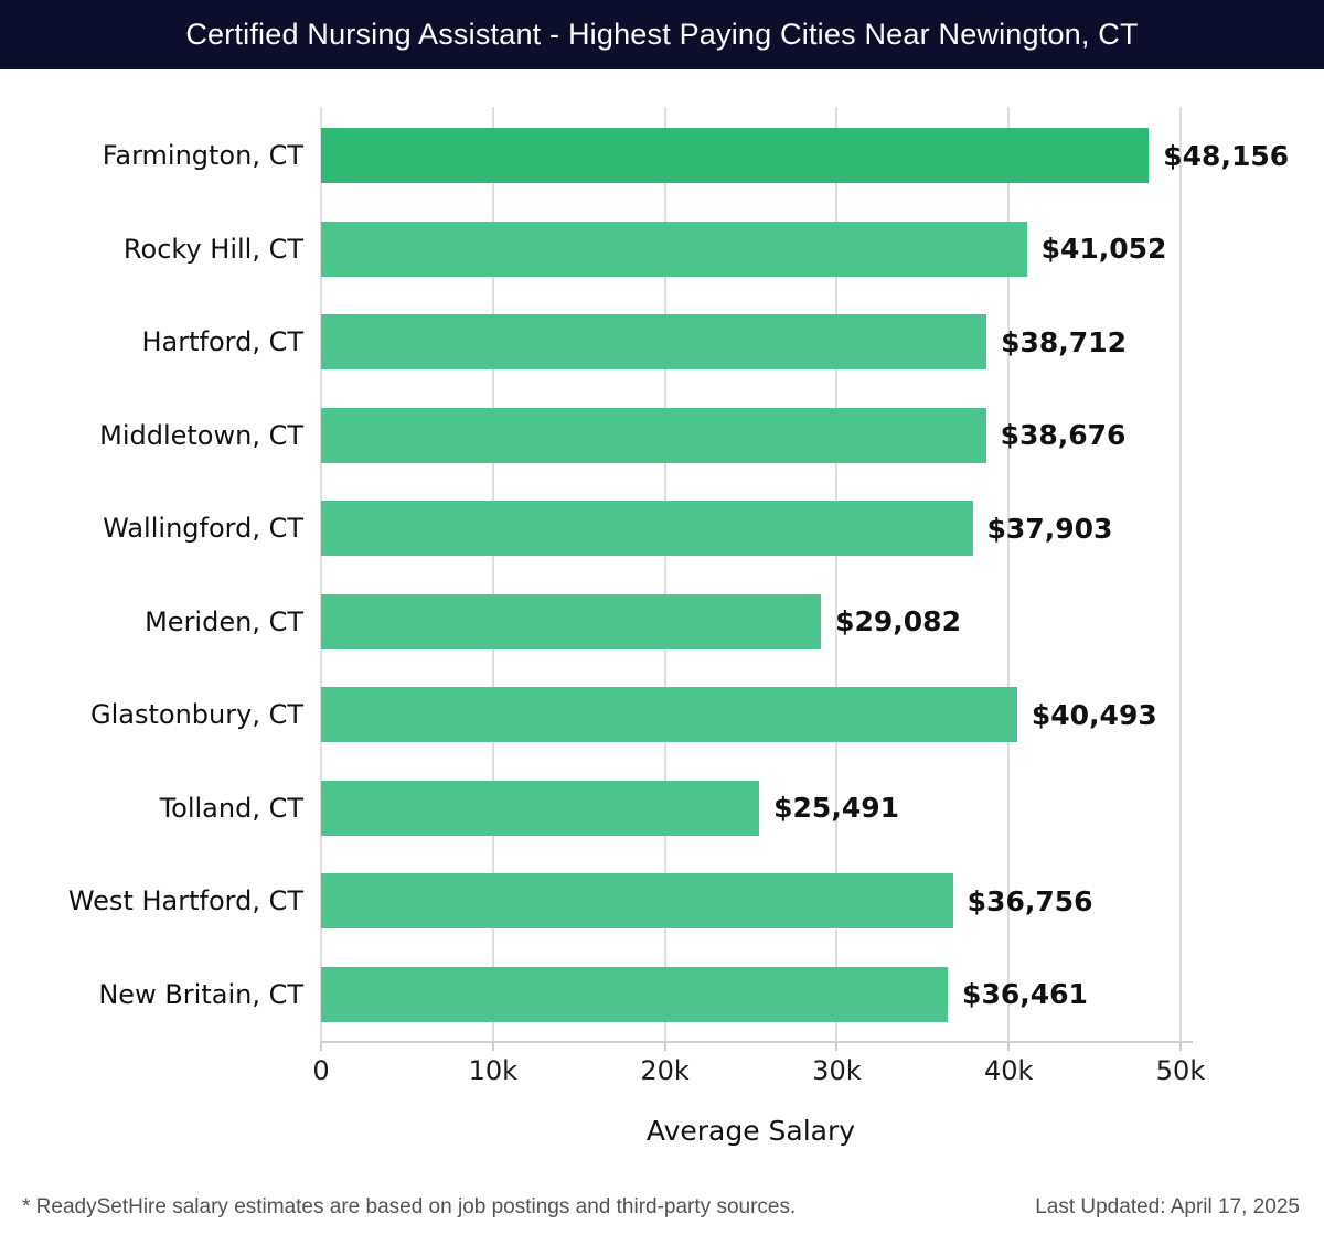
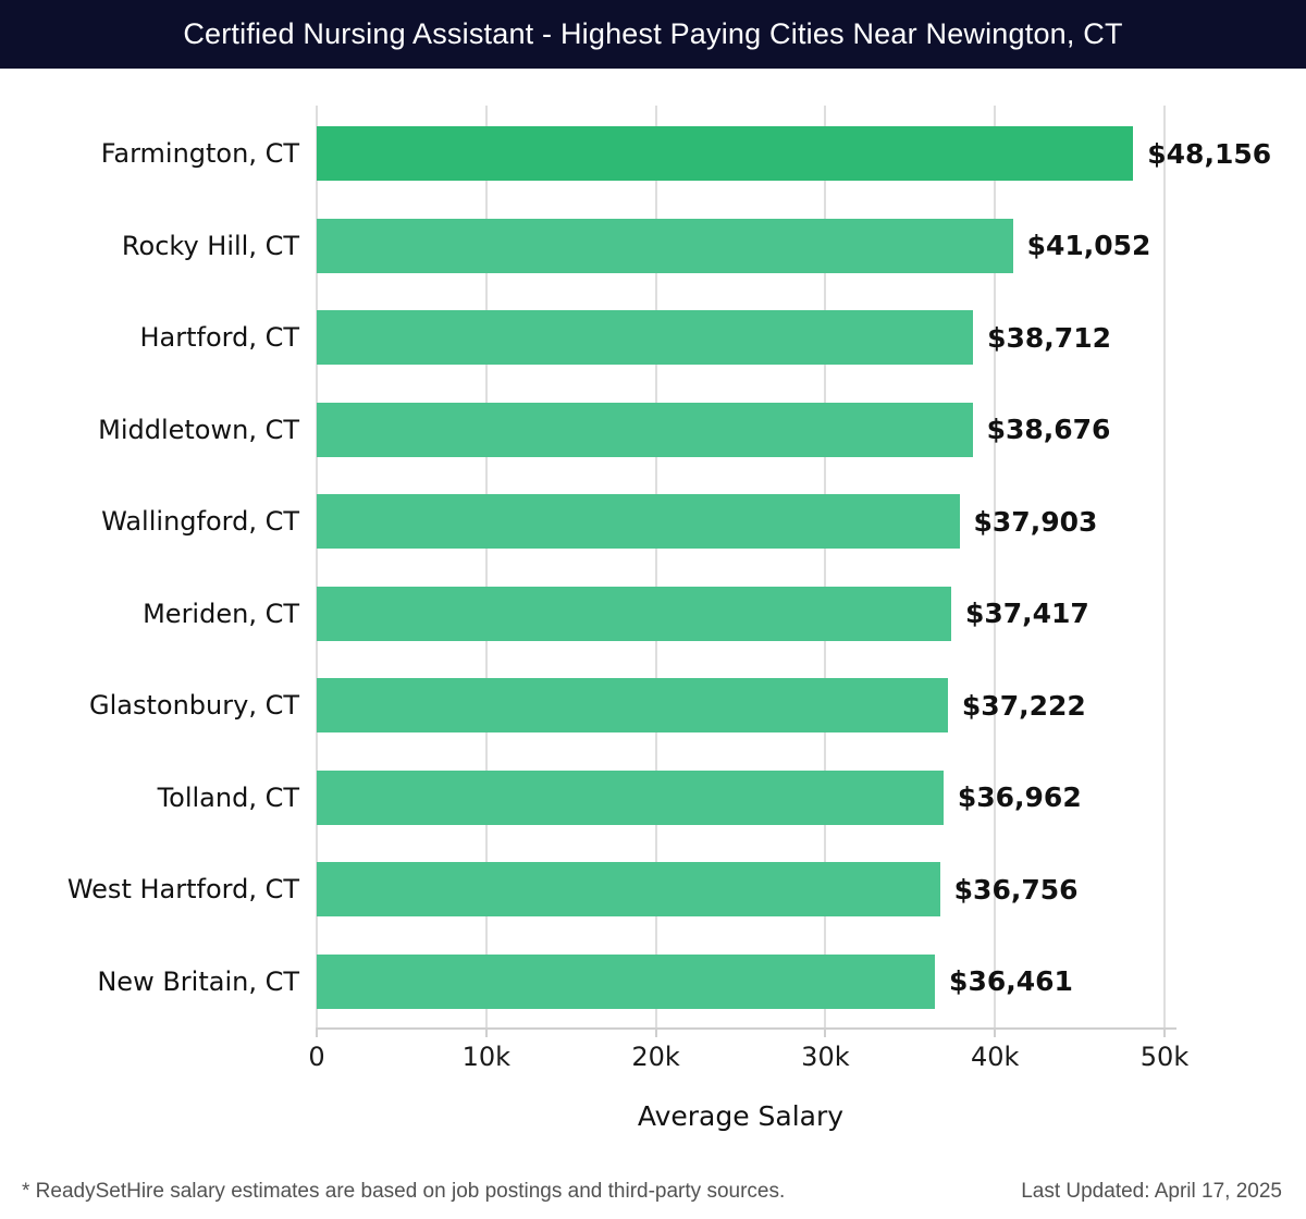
Meriden, CT: $29,082 -> $37,417
Glastonbury, CT: $40,493 -> $37,222
Tolland, CT: $25,491 -> $36,962
